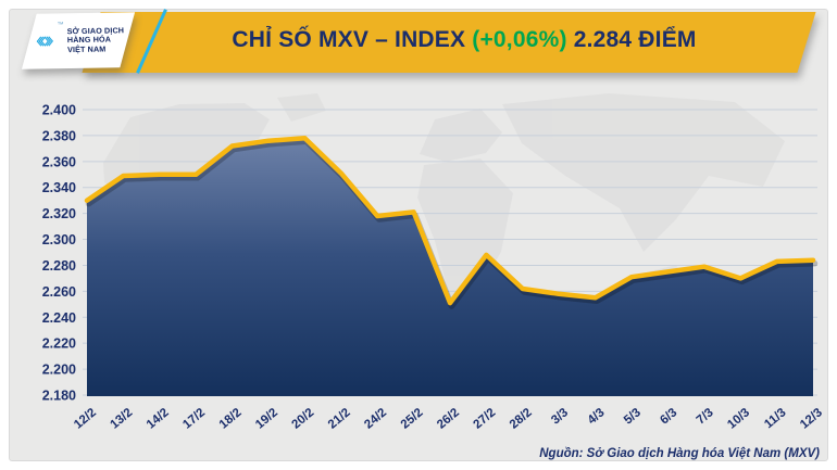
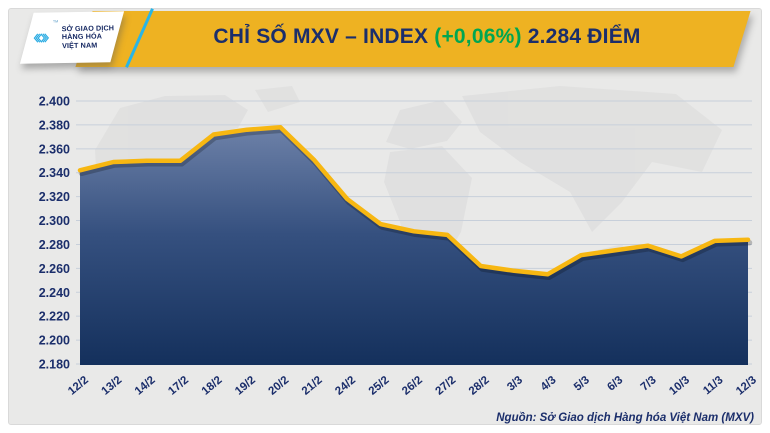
12/2: 2330 -> 2342
25/2: 2321 -> 2297
26/2: 2251 -> 2291
